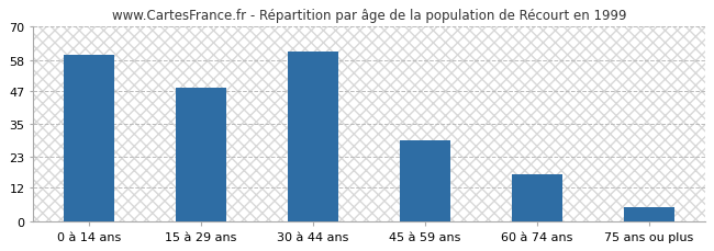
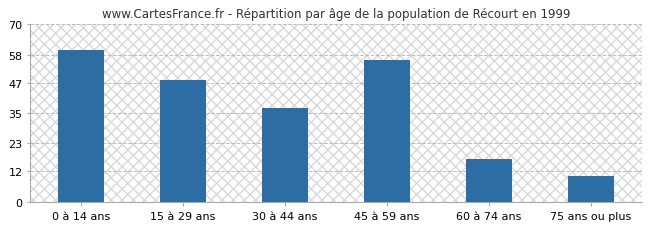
30 à 44 ans: 61 -> 37
45 à 59 ans: 29 -> 56
75 ans ou plus: 5 -> 10
